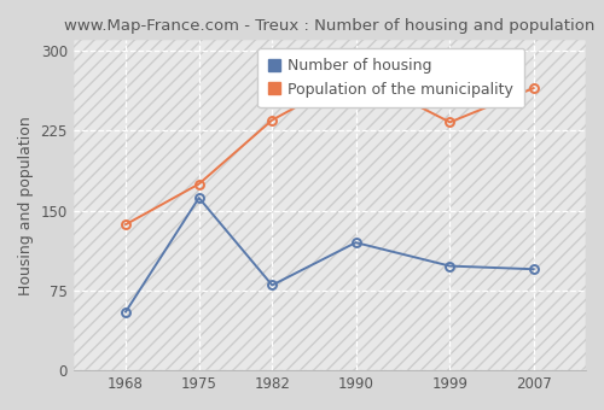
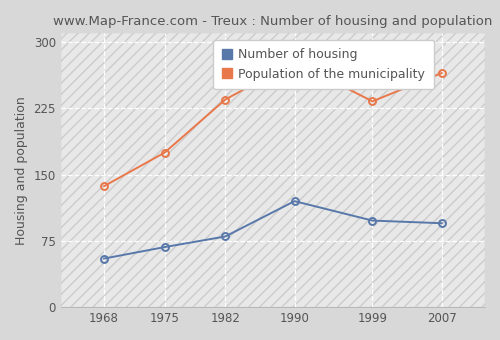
Number of housing/1975: 162 -> 68
